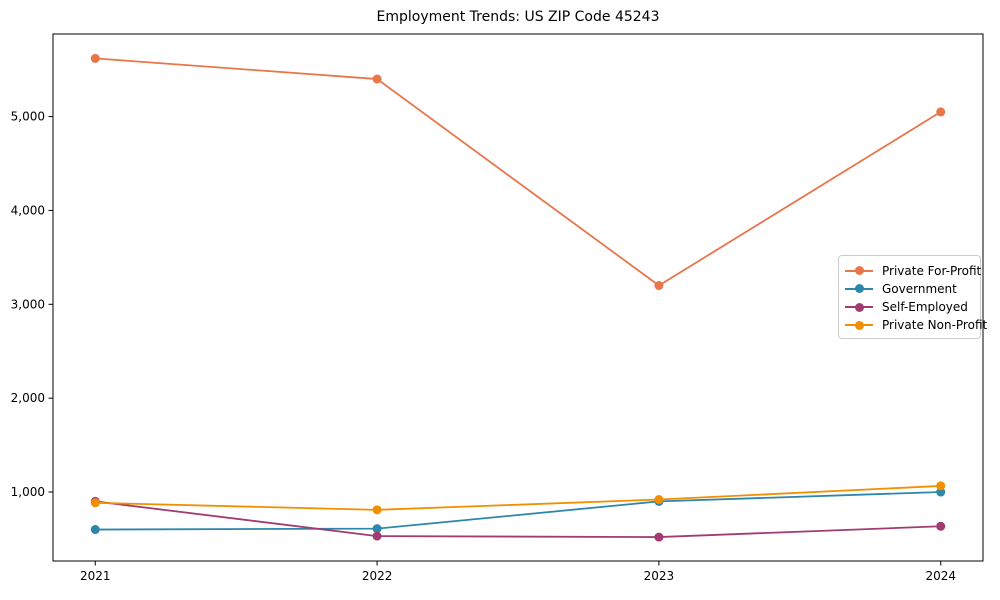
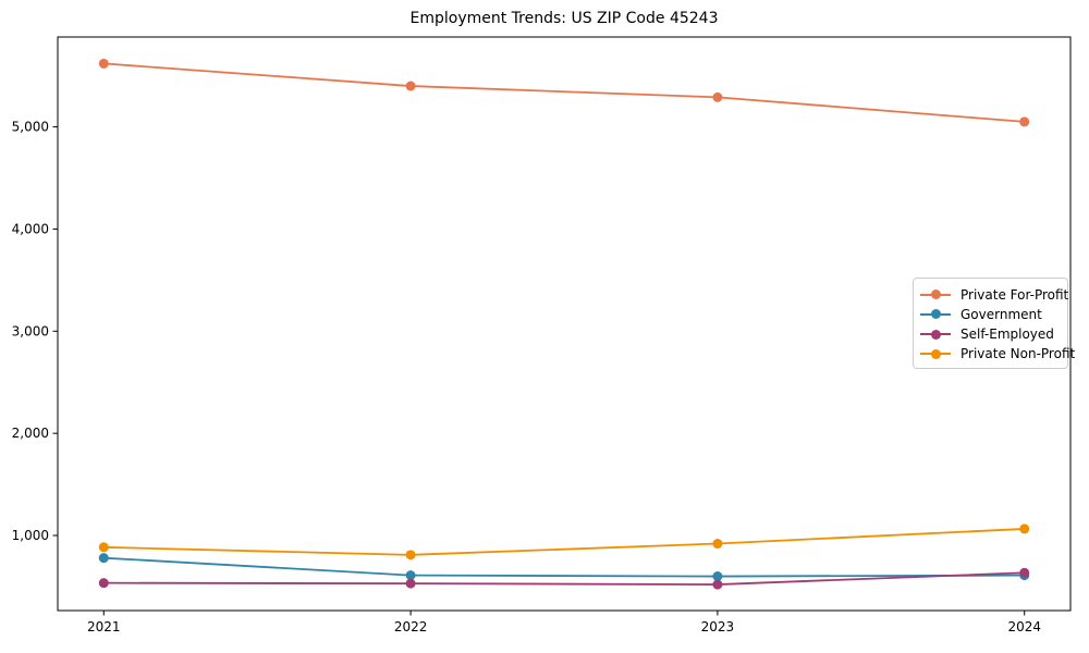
Government/2021: 600 -> 800
Self-Employed/2021: 900 -> 500
Private For-Profit/2023: 3200 -> 5300
Government/2023: 900 -> 600
Government/2024: 1000 -> 600
